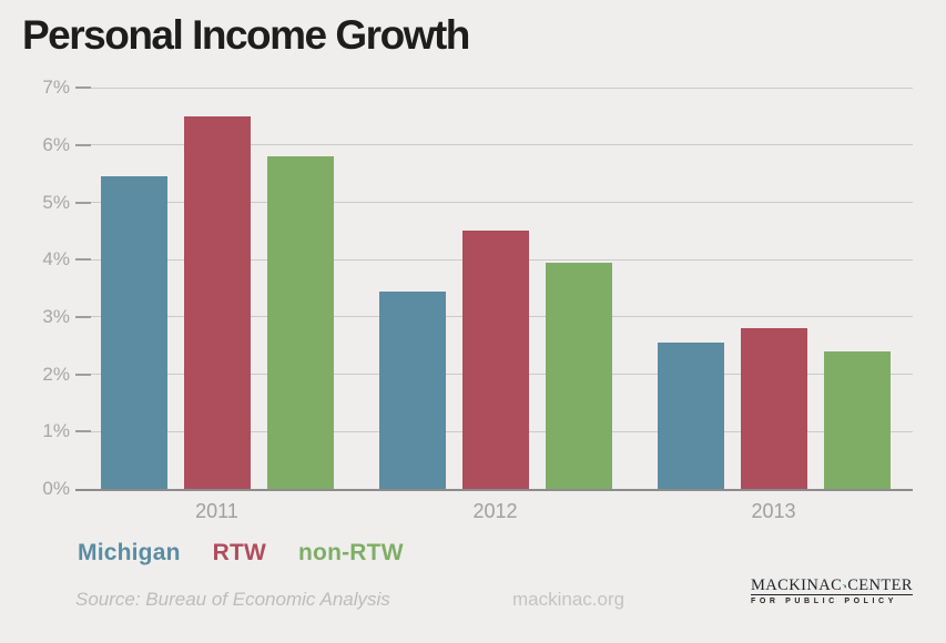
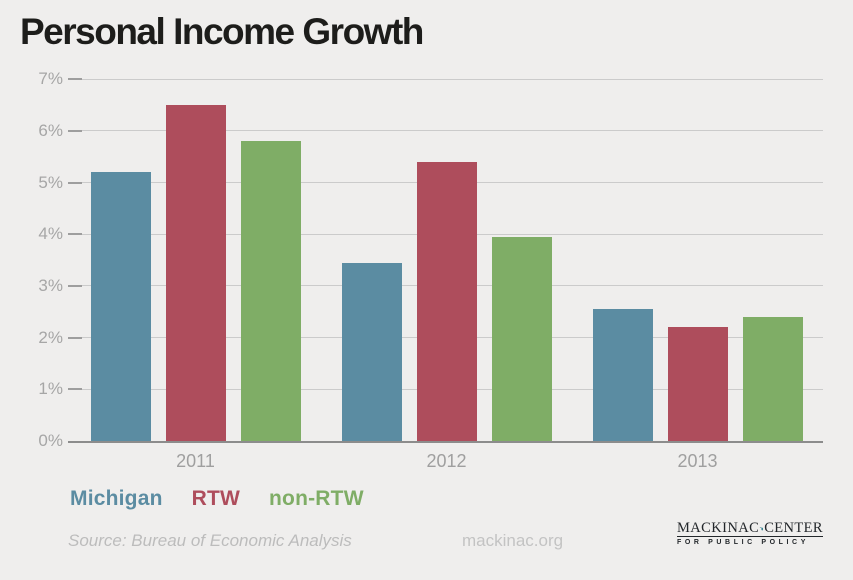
Michigan/2011: 5.5% -> 5.2%
RTW/2012: 4.5% -> 5.4%
RTW/2013: 2.8% -> 2.2%
